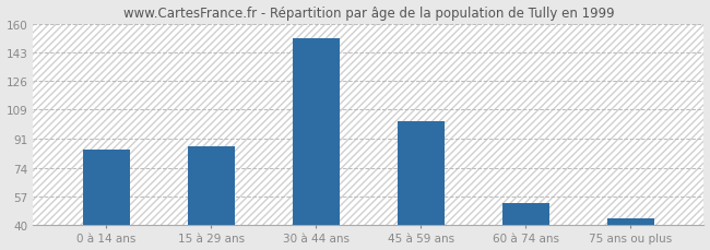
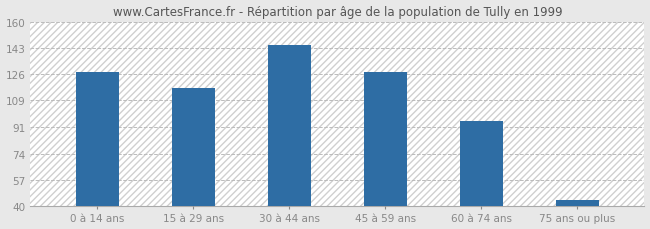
0 à 14 ans: 85 -> 127
15 à 29 ans: 87 -> 117
30 à 44 ans: 151 -> 145
45 à 59 ans: 102 -> 127
60 à 74 ans: 53 -> 95
